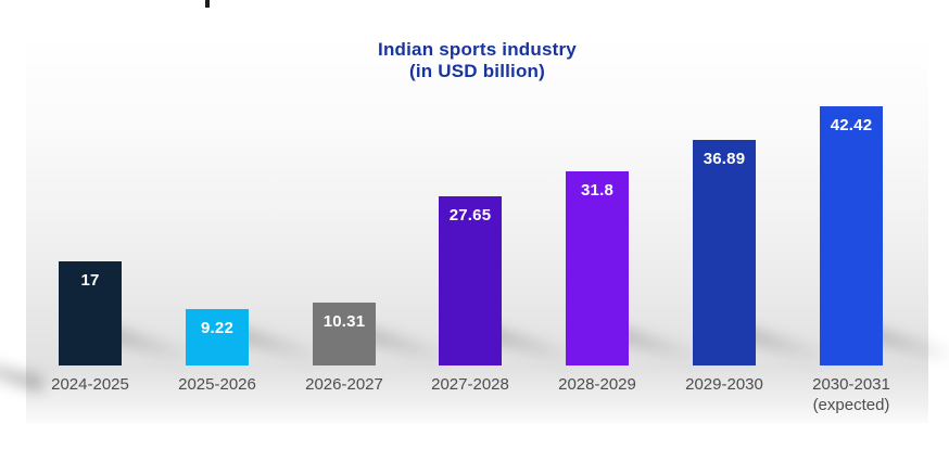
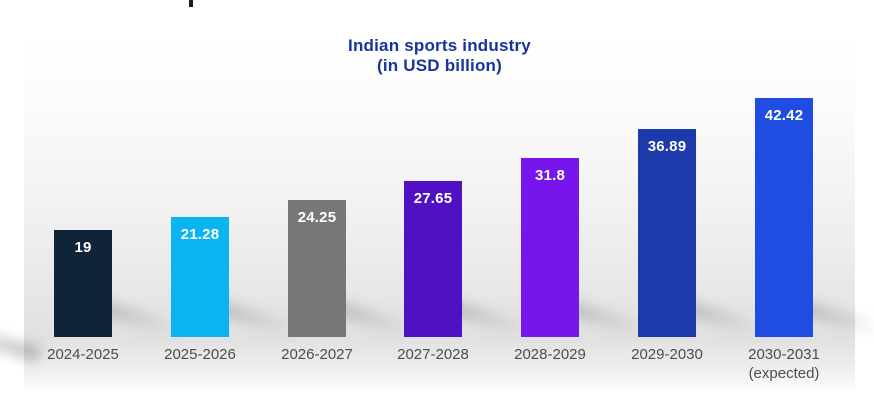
2024-2025: 17 -> 19
2025-2026: 9.22 -> 21.28
2026-2027: 10.31 -> 24.25
